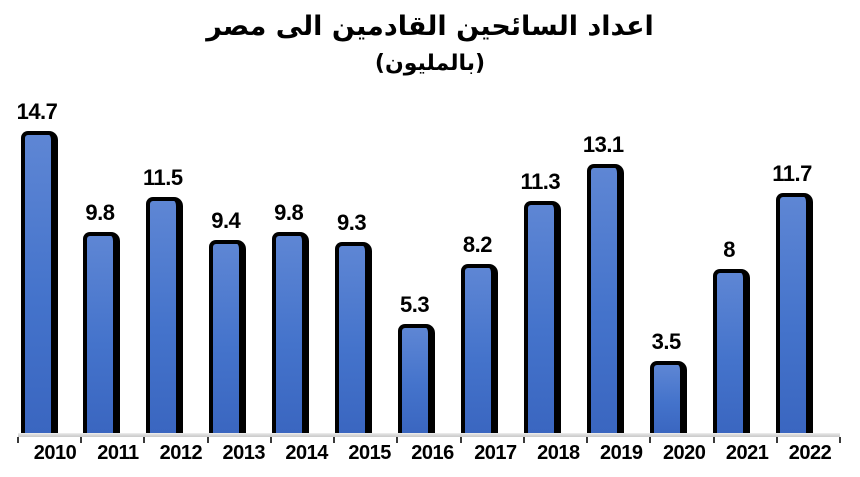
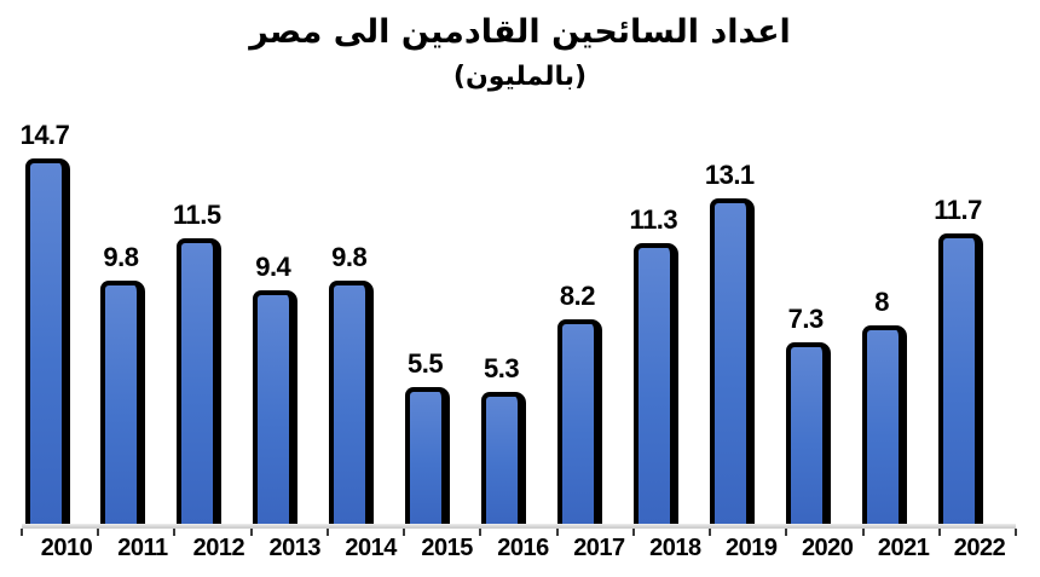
2015: 9.3 -> 5.5
2020: 3.5 -> 7.3
